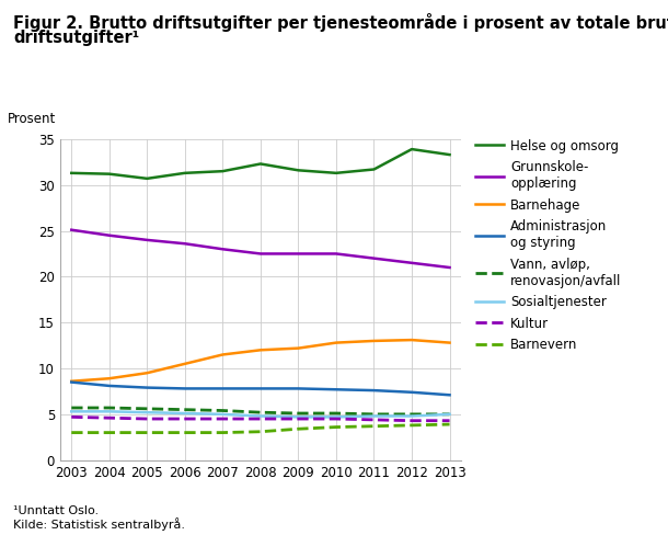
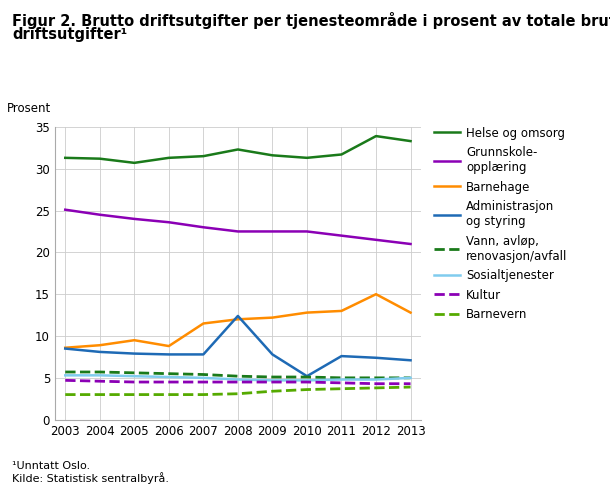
Barnehage/2006: 10.5 -> 8.8
Administrasjon og styring/2008: 7.8 -> 12.4
Administrasjon og styring/2010: 7.7 -> 5.2
Barnehage/2012: 13.1 -> 15.0
